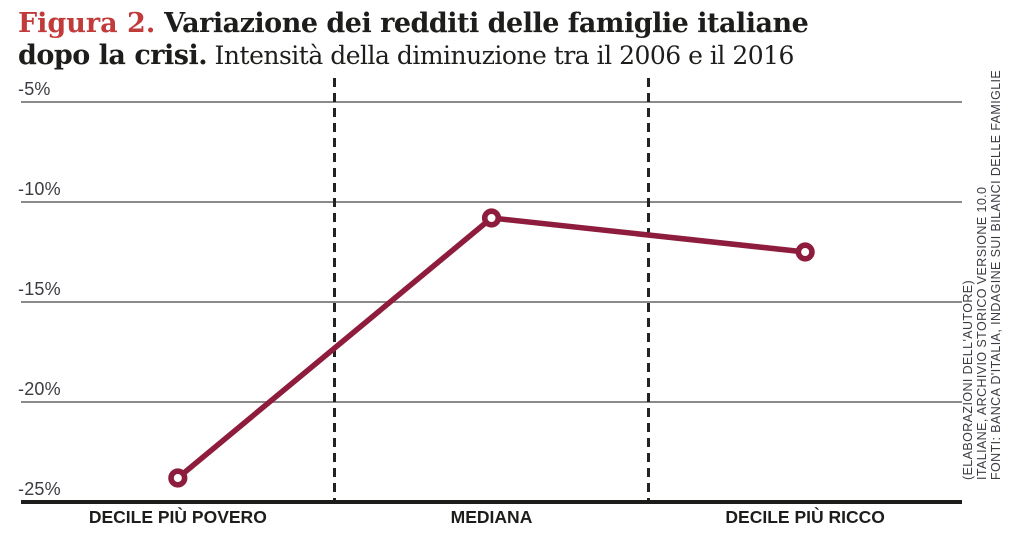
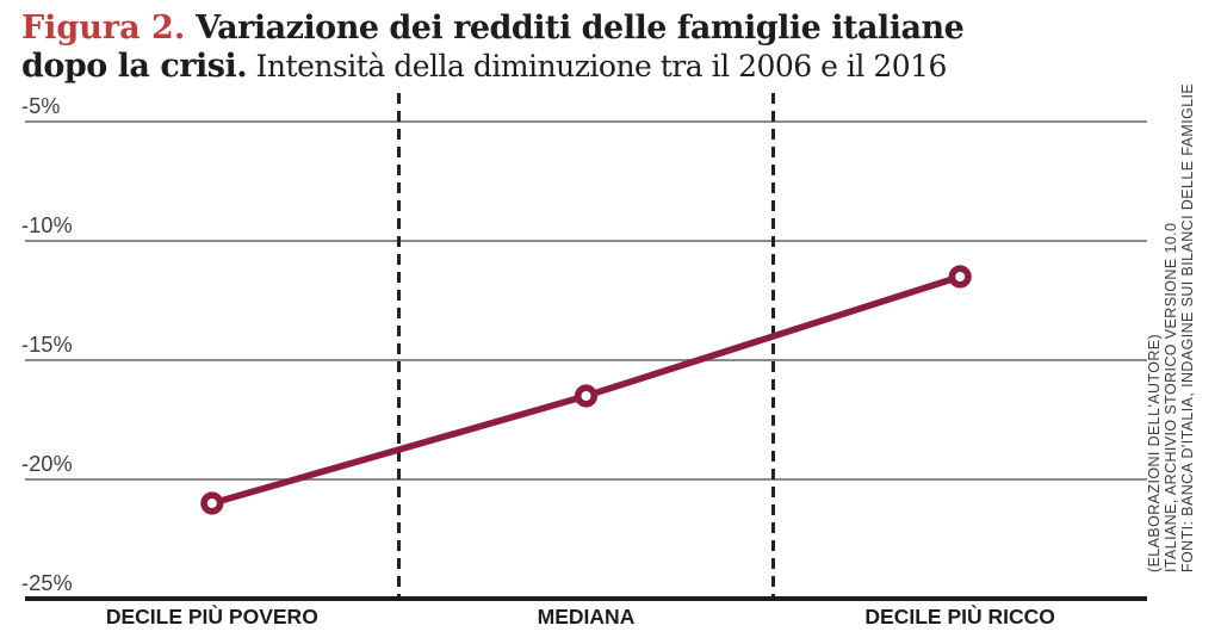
DECILE PIÙ POVERO: -23.8% -> -21.0%
MEDIANA: -10.8% -> -16.5%
DECILE PIÙ RICCO: -12.5% -> -11.5%
